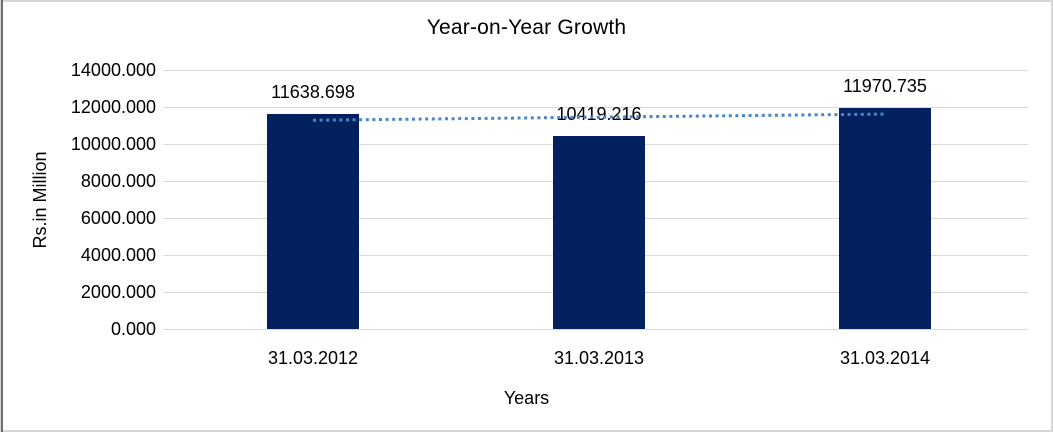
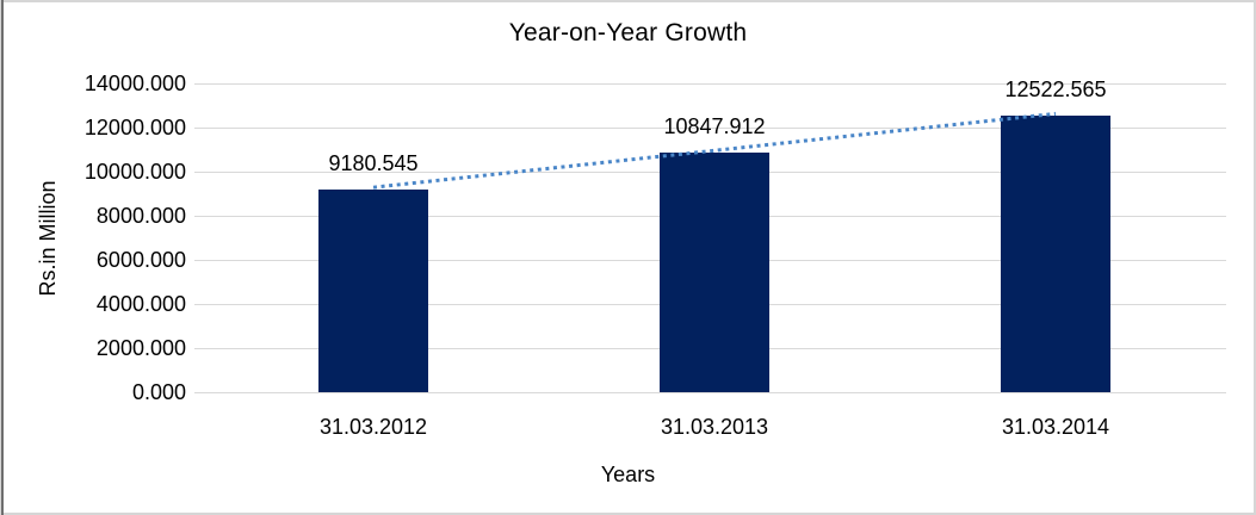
31.03.2012: 11638.698 -> 9180.545
31.03.2013: 10419.216 -> 10847.912
31.03.2014: 11970.735 -> 12522.565
